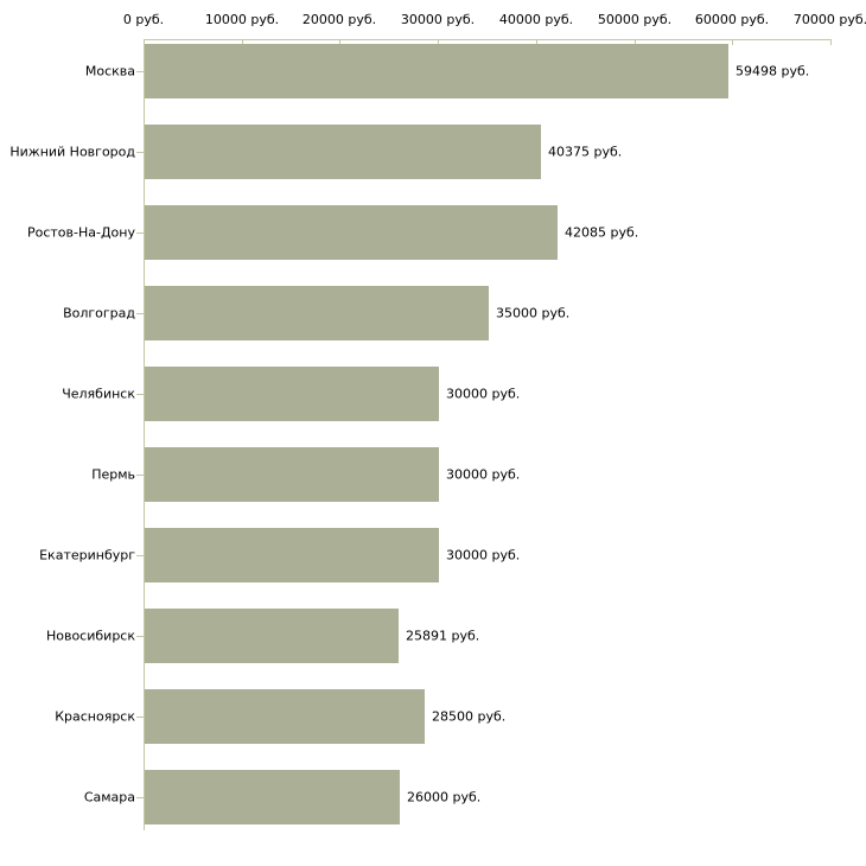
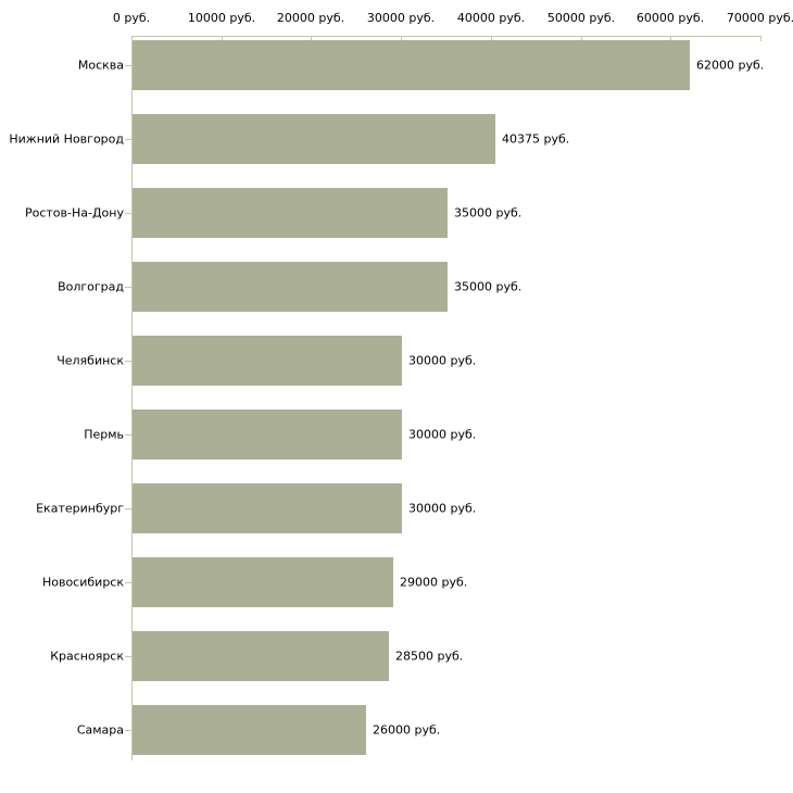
Москва: 59498 -> 62000
Ростов-На-Дону: 42085 -> 35000
Новосибирск: 25891 -> 29000
